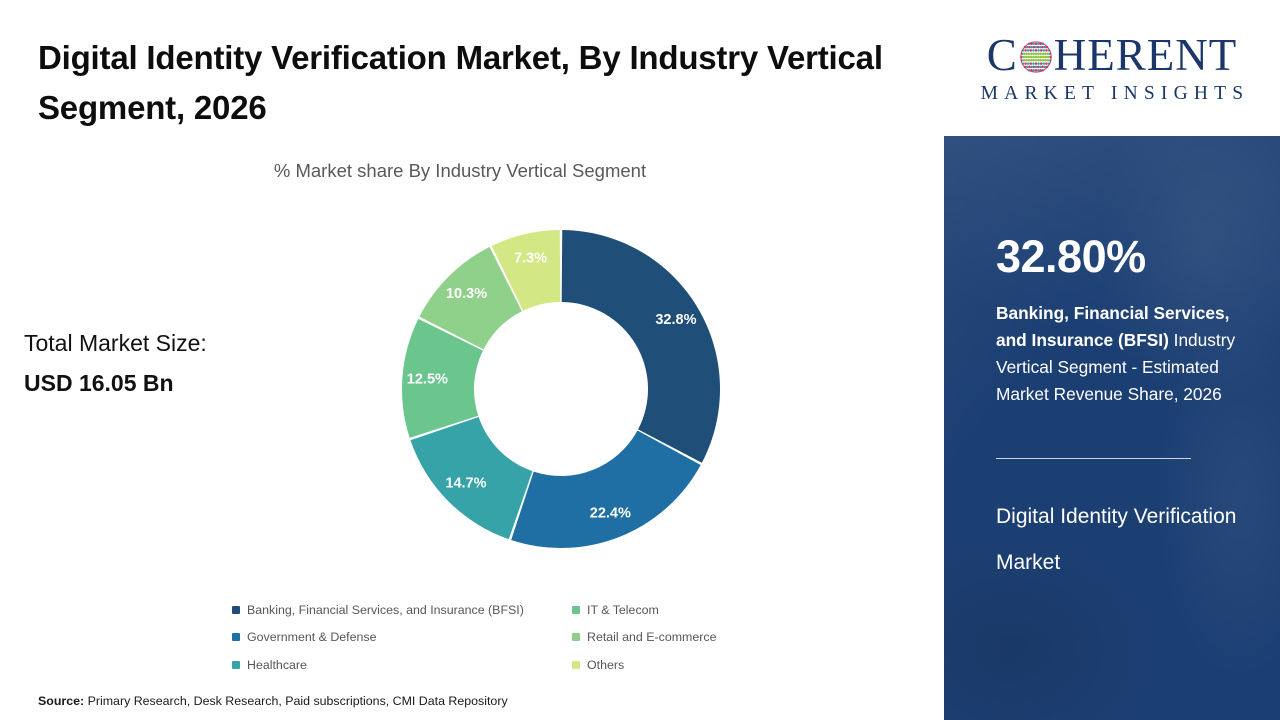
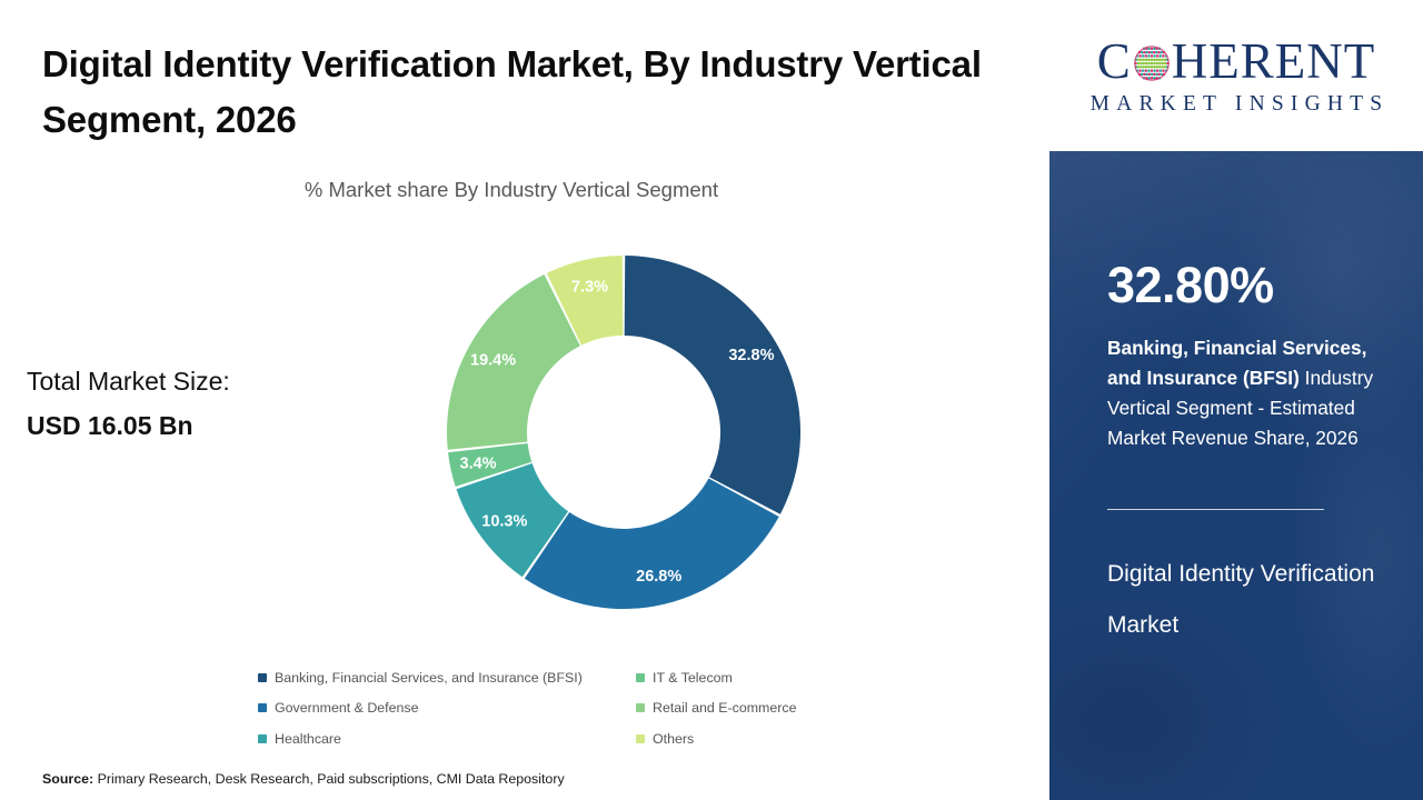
Government & Defense: 22.4% -> 26.8%
Healthcare: 14.7% -> 10.3%
IT & Telecom: 12.5% -> 3.4%
Retail and E-commerce: 10.3% -> 19.4%
